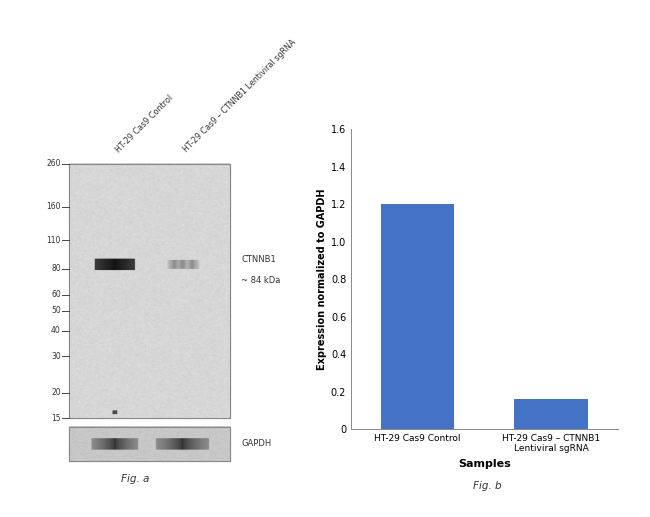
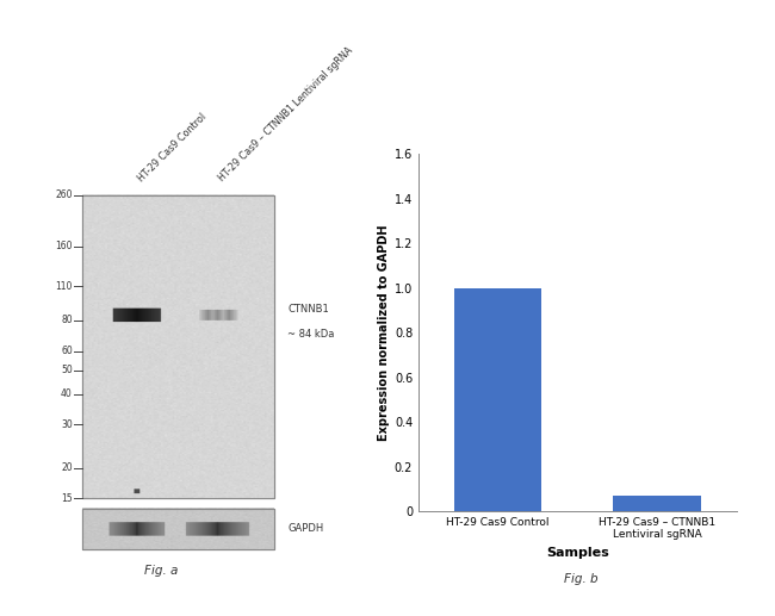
HT-29 Cas9 Control: 1.20 -> 1.00
HT-29 Cas9 – CTNNB1 Lentiviral sgRNA: 0.16 -> 0.07
